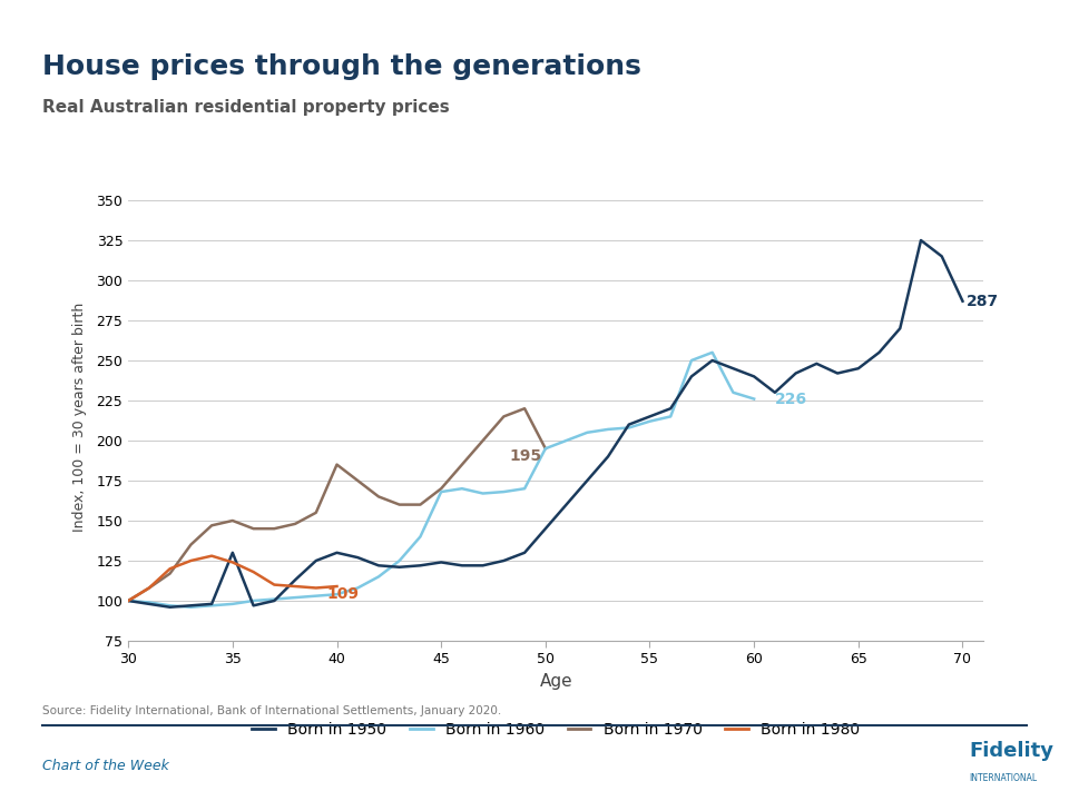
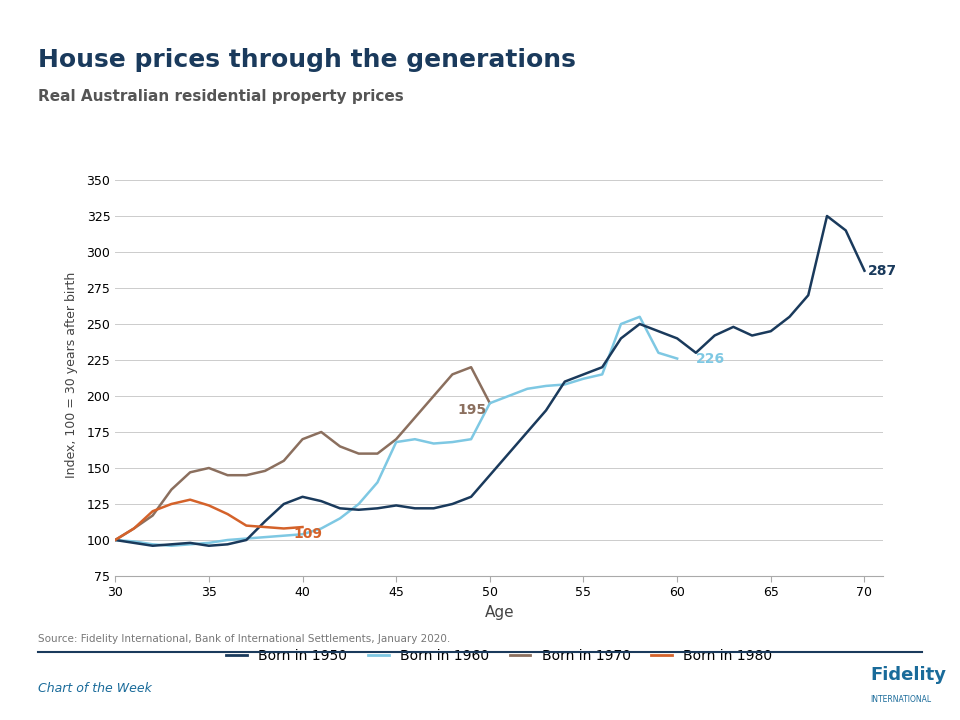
Born in 1950/35: 130 -> 96
Born in 1970/40: 185 -> 170
